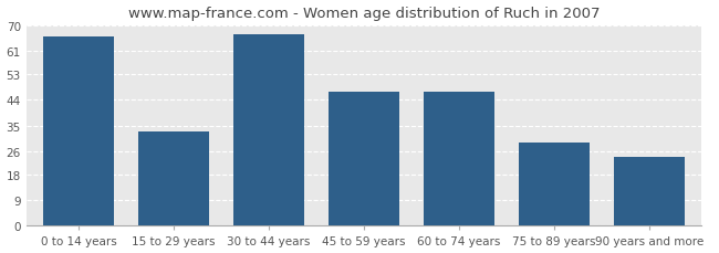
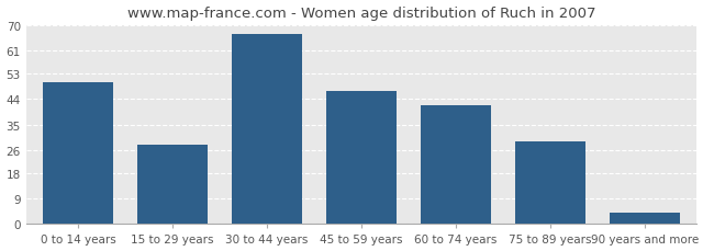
0 to 14 years: 66 -> 50
15 to 29 years: 33 -> 28
60 to 74 years: 47 -> 42
90 years and more: 24 -> 4
